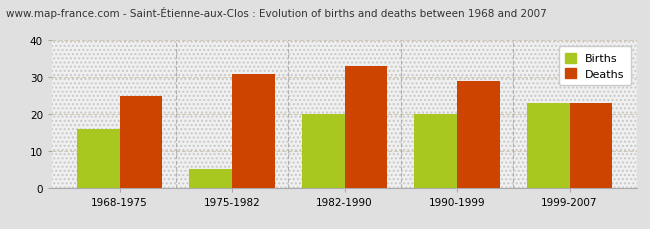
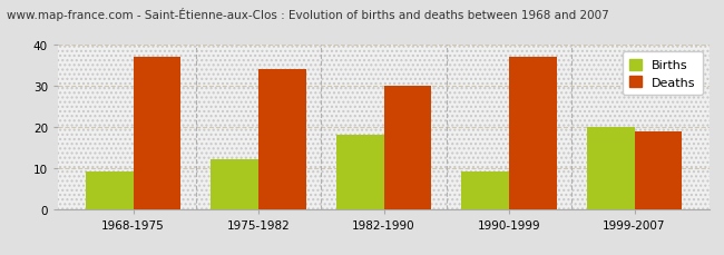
Births/1968-1975: 16 -> 9
Deaths/1968-1975: 25 -> 37
Births/1975-1982: 5 -> 12
Deaths/1975-1982: 31 -> 34
Births/1982-1990: 20 -> 18
Deaths/1982-1990: 33 -> 30
Births/1990-1999: 20 -> 9
Deaths/1990-1999: 29 -> 37
Births/1999-2007: 23 -> 20
Deaths/1999-2007: 23 -> 19
